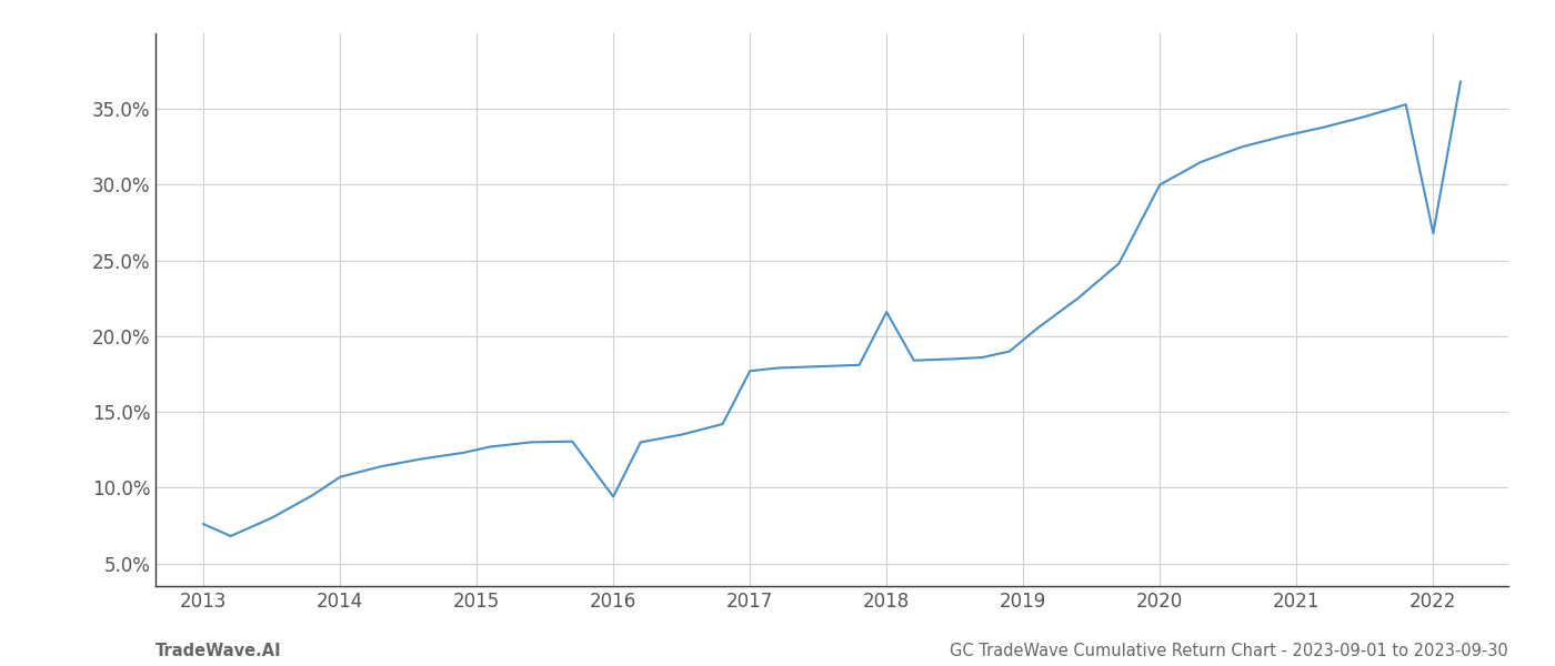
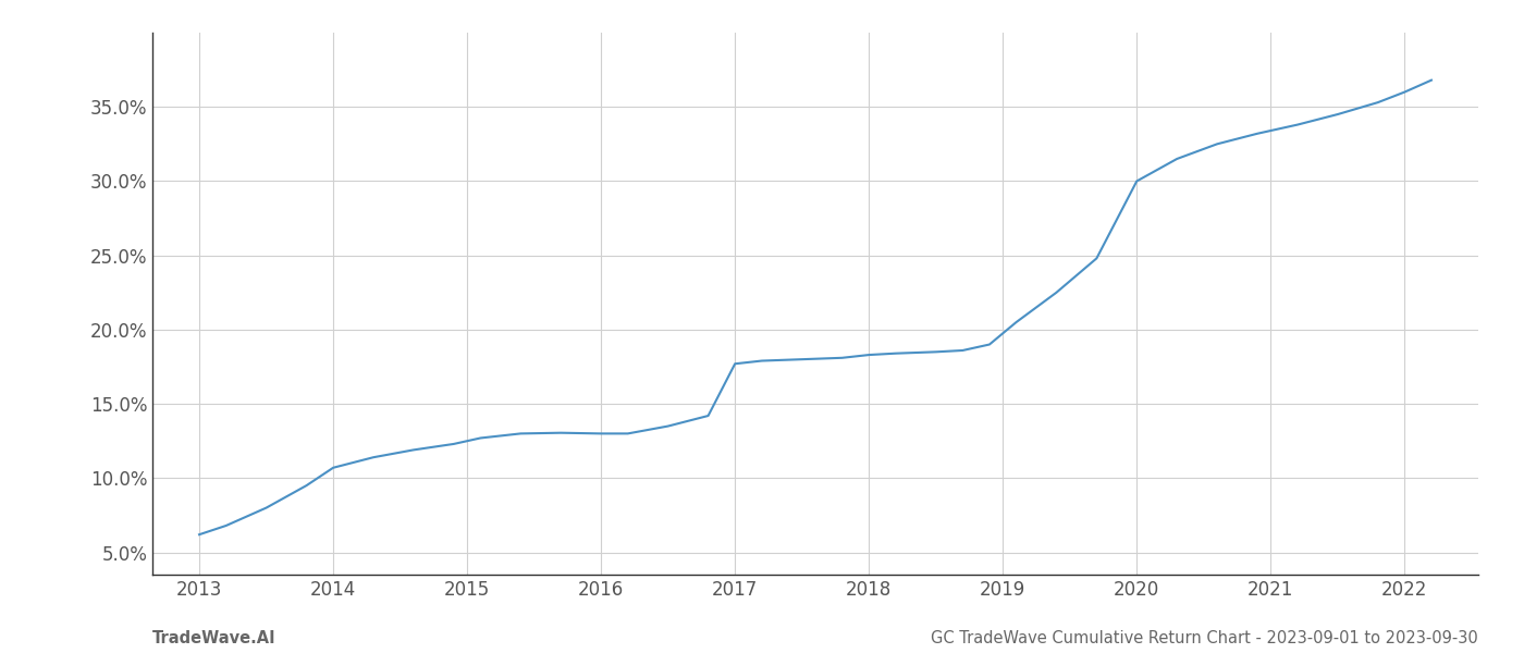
2013: 7.6% -> 6.2%
2016: 9.4% -> 13.0%
2018: 21.6% -> 18.3%
2022: 26.8% -> 36.0%
